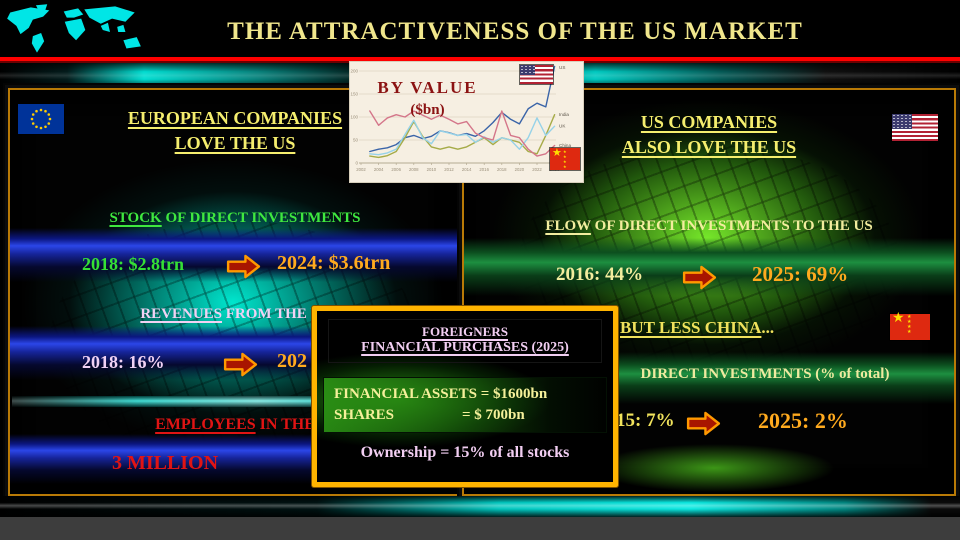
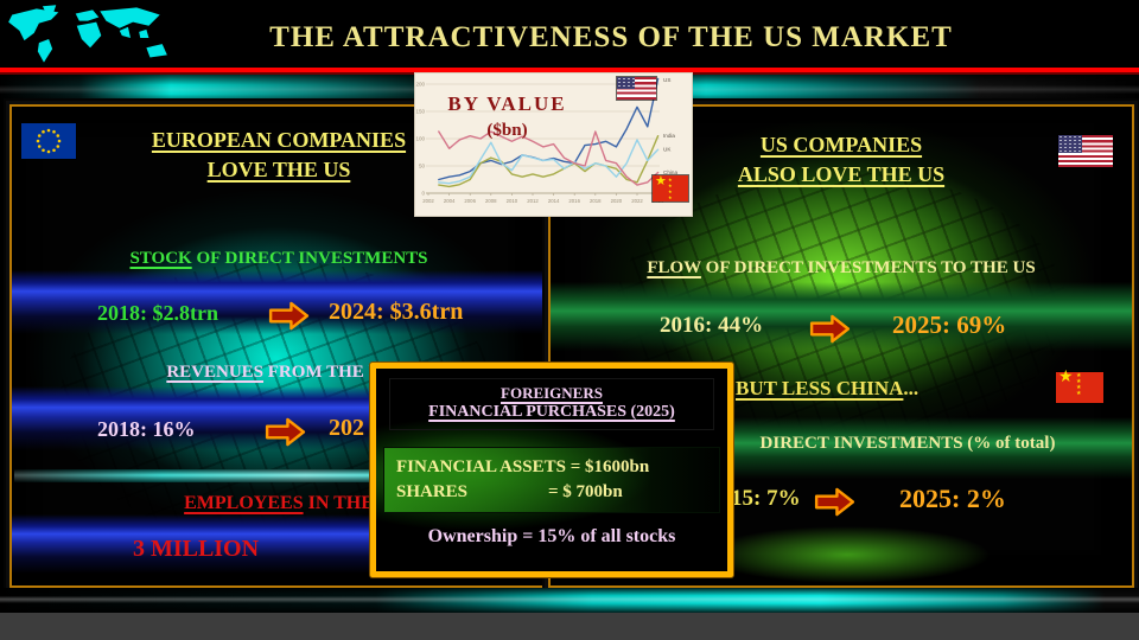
India/2008: 90 -> 60
US/2016: 70 -> 60
US/2018: 110 -> 90
US/2022: 130 -> 160
